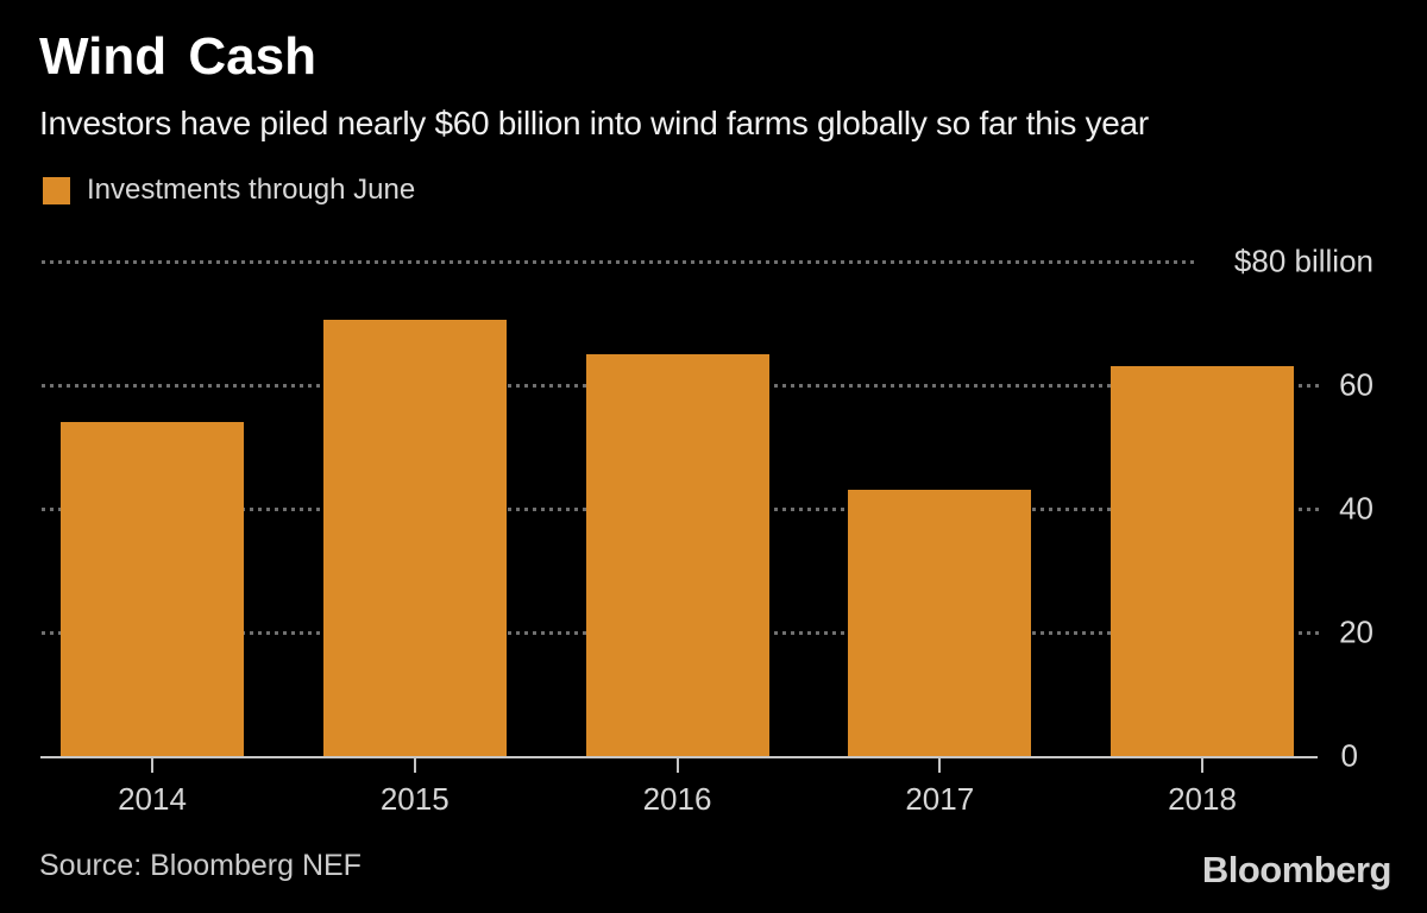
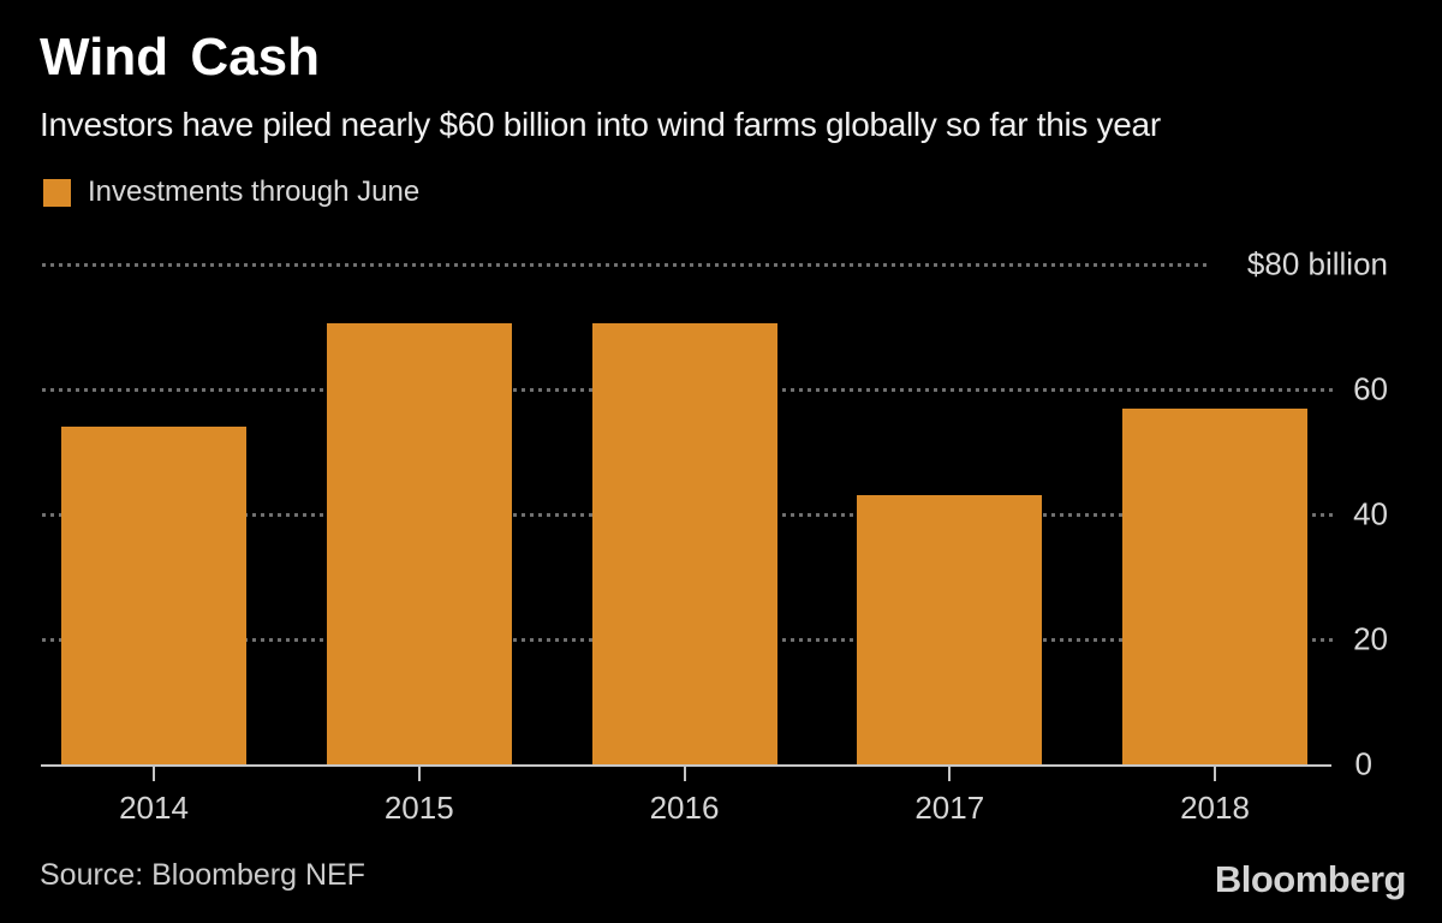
2016: 65 -> 70
2018: 63 -> 57
